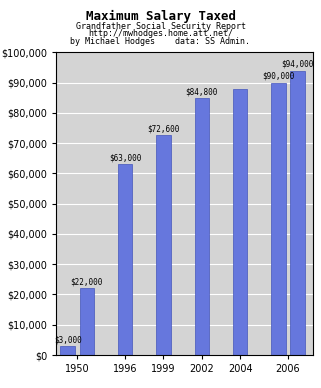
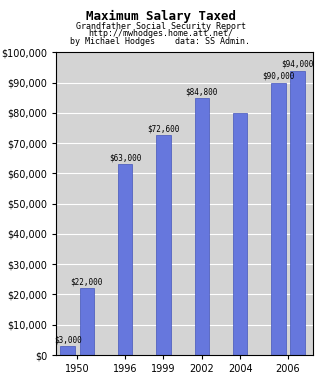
2004: $87,900 -> $80,000
